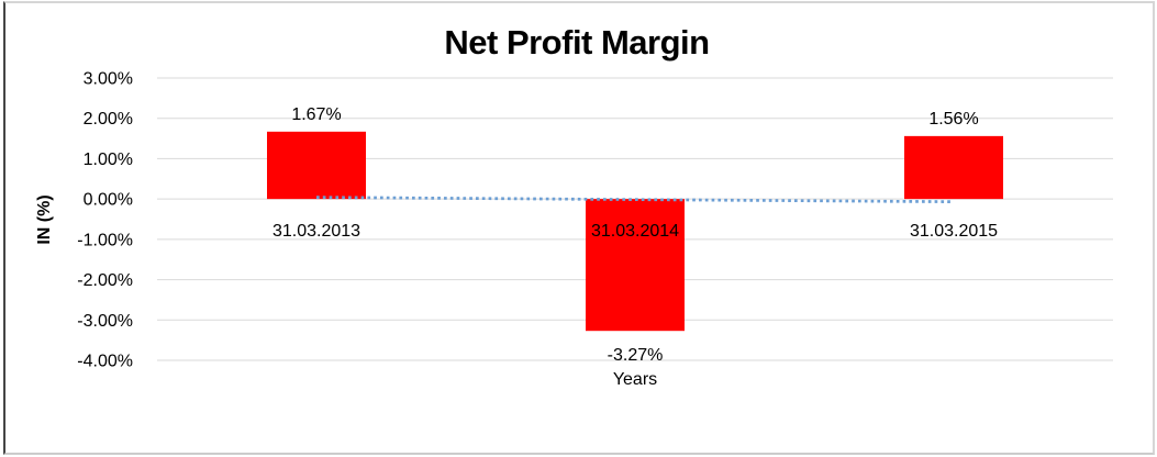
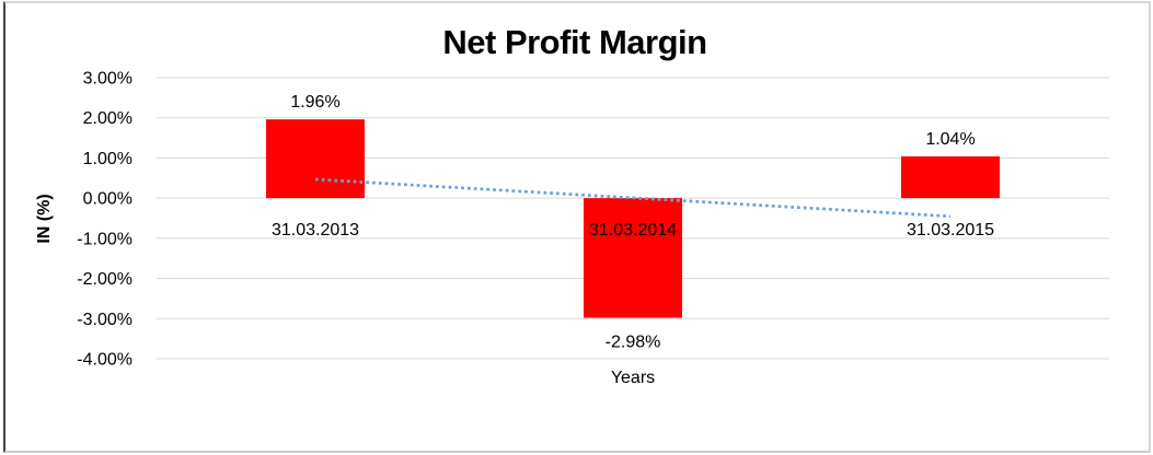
31.03.2013: 1.67% -> 1.96%
31.03.2014: -3.27% -> -2.98%
31.03.2015: 1.56% -> 1.04%
